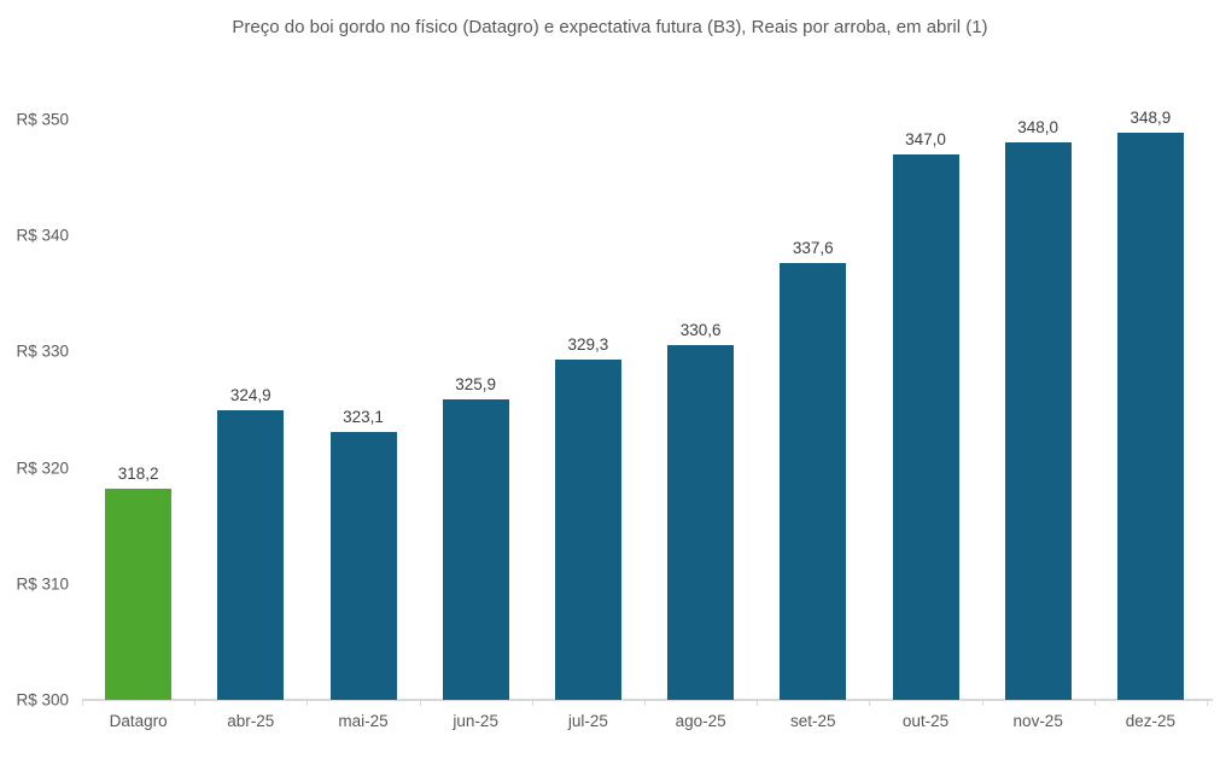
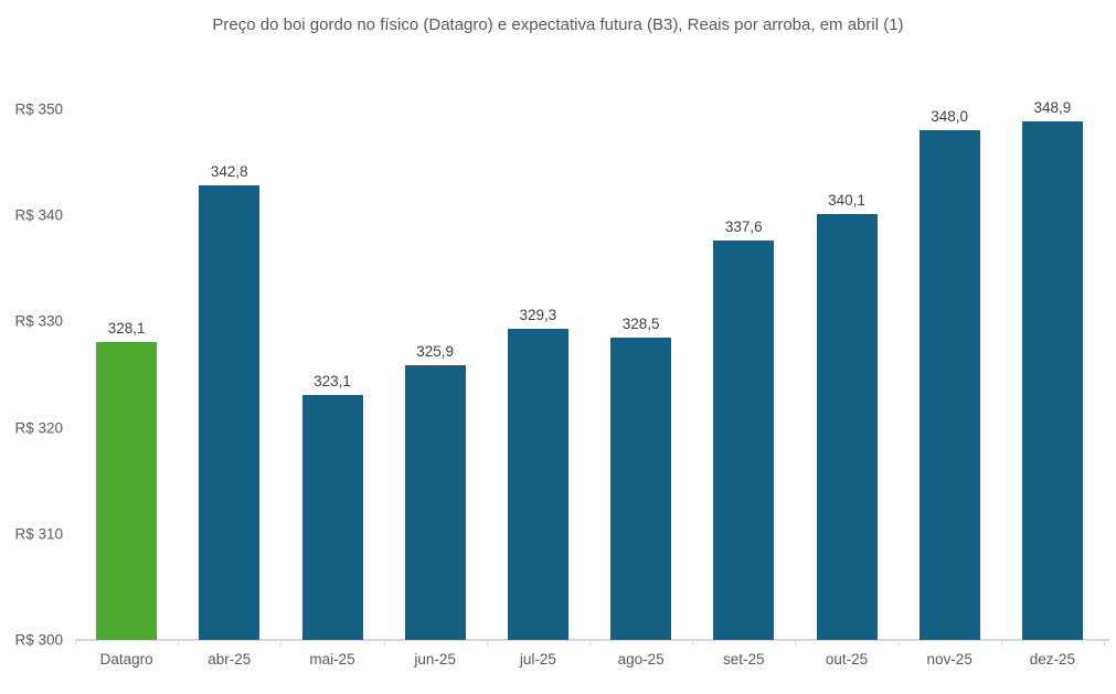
Datagro: 318,2 -> 328,1
abr-25: 324,9 -> 342,8
ago-25: 330,6 -> 328,5
out-25: 347,0 -> 340,1
